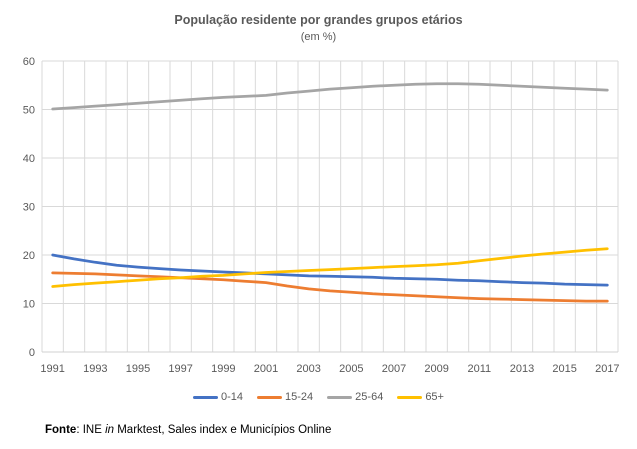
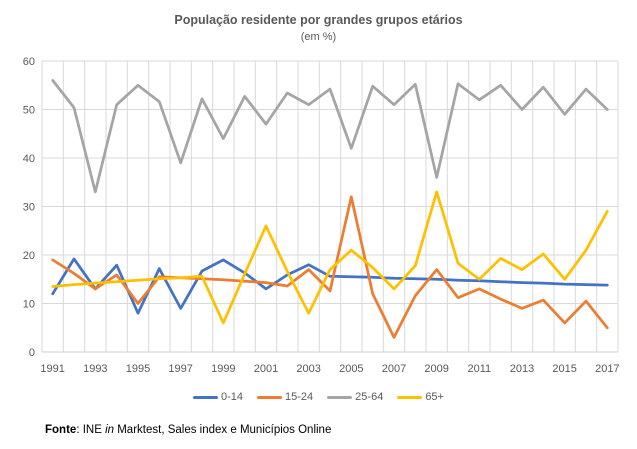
0-14/1991: 20 -> 12
15-24/1991: 16 -> 19
25-64/1991: 50 -> 56
0-14/1993: 18 -> 13
15-24/1993: 16 -> 13
25-64/1993: 51 -> 33
0-14/1995: 18 -> 8
15-24/1995: 16 -> 10
25-64/1995: 51 -> 55
0-14/1997: 17 -> 9
25-64/1997: 52 -> 39
0-14/1999: 16 -> 19
25-64/1999: 52 -> 44
65+/1999: 16 -> 6
0-14/2001: 16 -> 13
25-64/2001: 53 -> 47
65+/2001: 16 -> 26
0-14/2003: 16 -> 18
15-24/2003: 13 -> 17
25-64/2003: 54 -> 51
65+/2003: 17 -> 8
15-24/2005: 12 -> 32
25-64/2005: 54 -> 42
65+/2005: 17 -> 21
15-24/2007: 12 -> 3
25-64/2007: 55 -> 51
65+/2007: 18 -> 13
15-24/2009: 11 -> 17
25-64/2009: 55 -> 36
65+/2009: 18 -> 33
15-24/2011: 11 -> 13
25-64/2011: 55 -> 52
65+/2011: 19 -> 15
15-24/2013: 11 -> 9
25-64/2013: 55 -> 50
65+/2013: 20 -> 17
15-24/2015: 11 -> 6
25-64/2015: 54 -> 49
65+/2015: 21 -> 15
15-24/2017: 10 -> 5
25-64/2017: 54 -> 50
65+/2017: 21 -> 29
